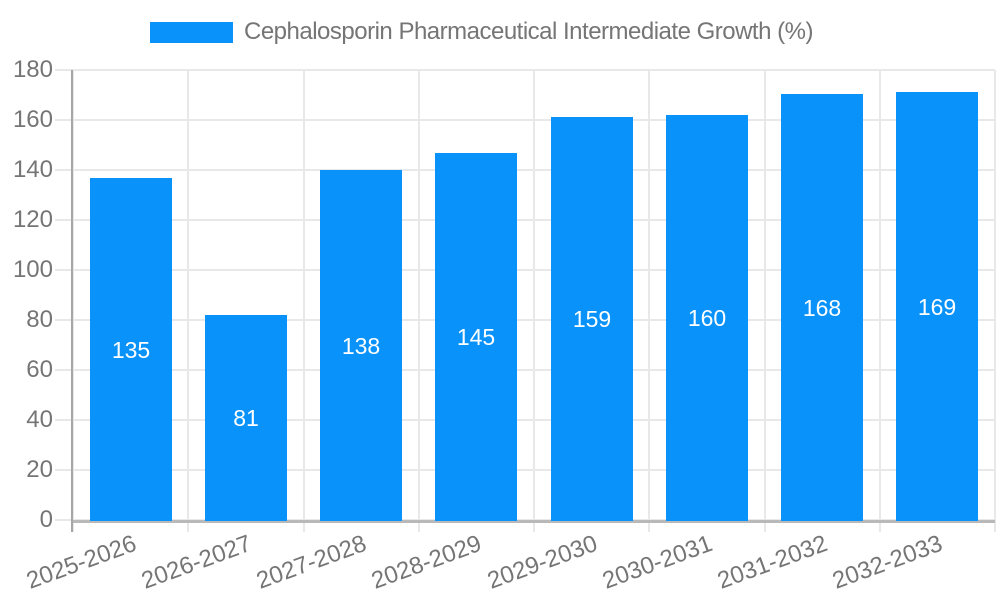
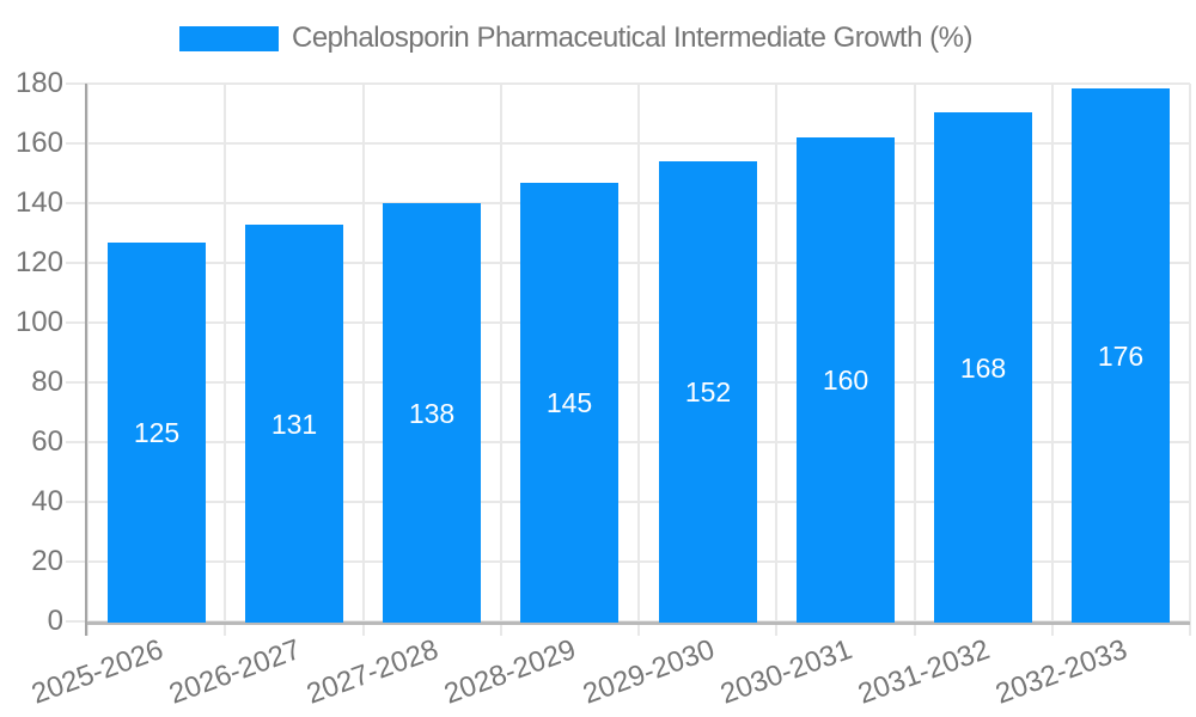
2025-2026: 135 -> 125
2026-2027: 81 -> 131
2029-2030: 159 -> 152
2032-2033: 169 -> 176
